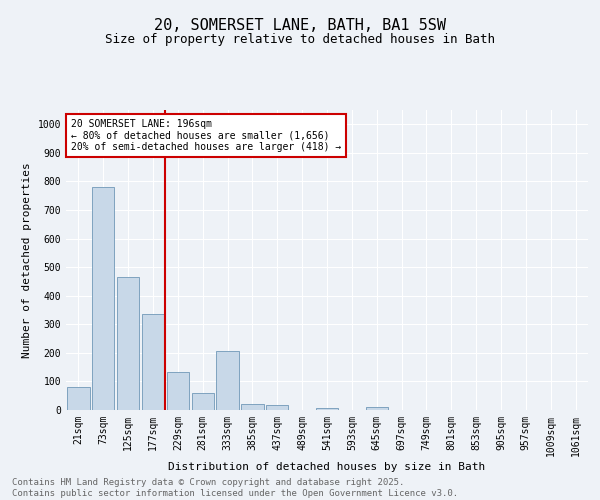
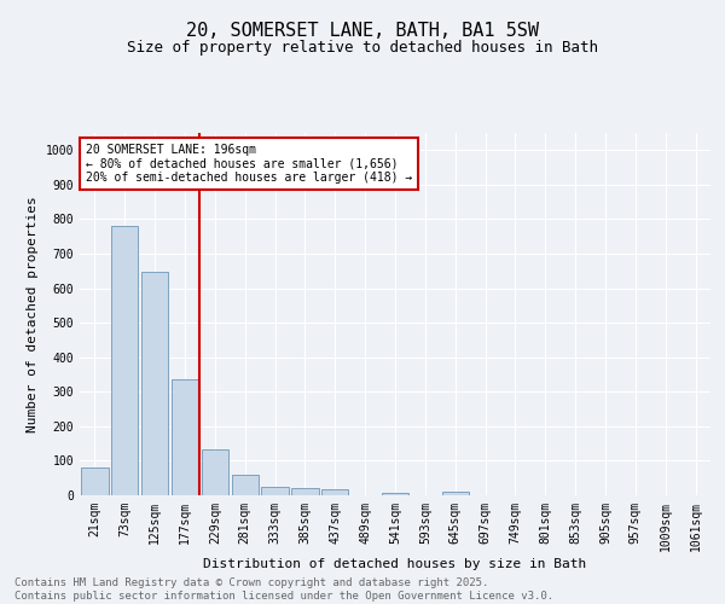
125sqm: 465 -> 648
333sqm: 205 -> 23
